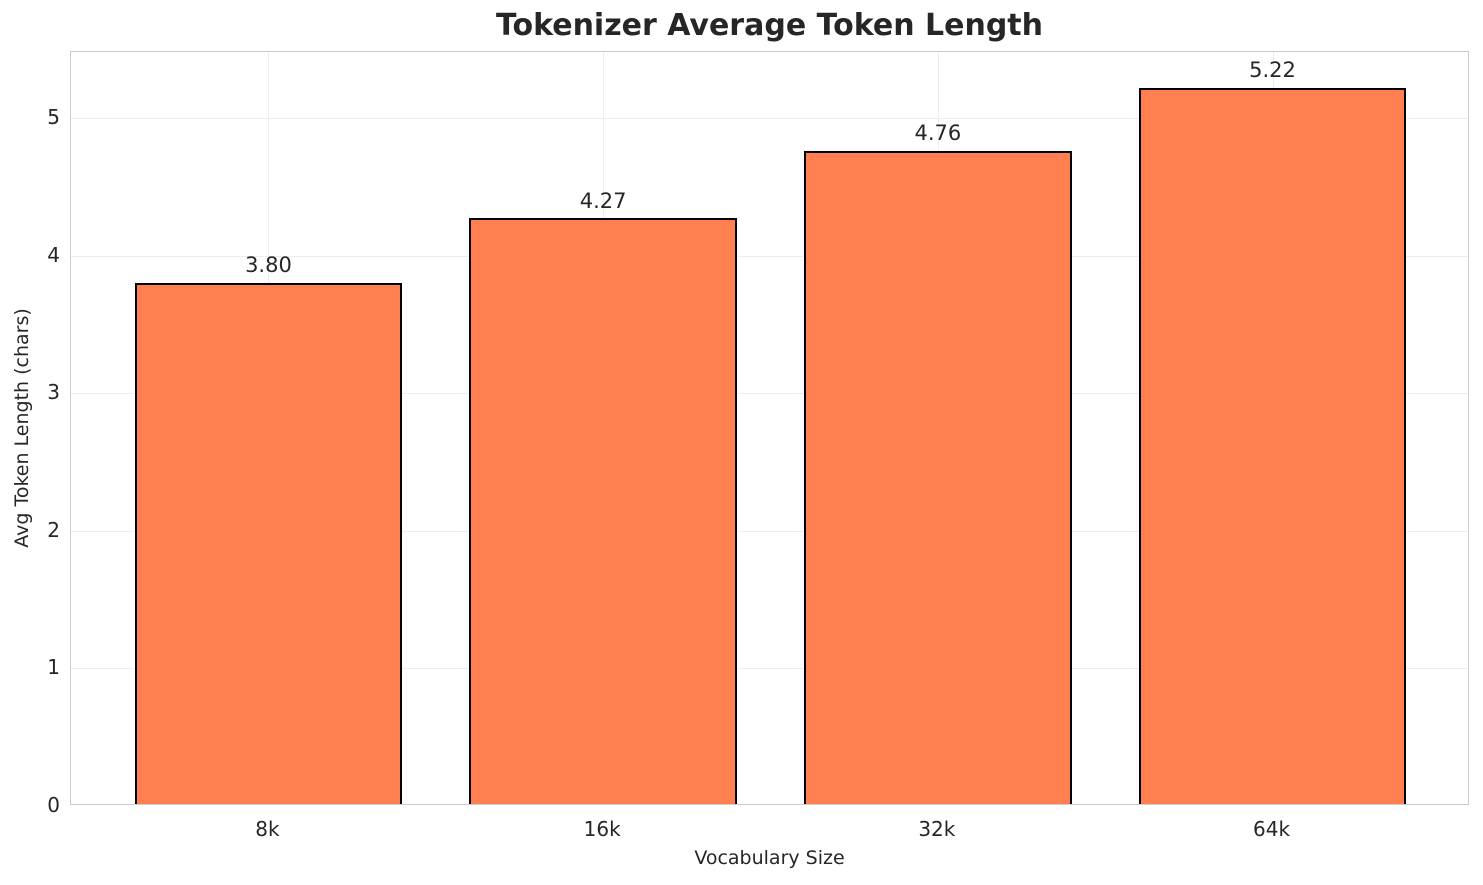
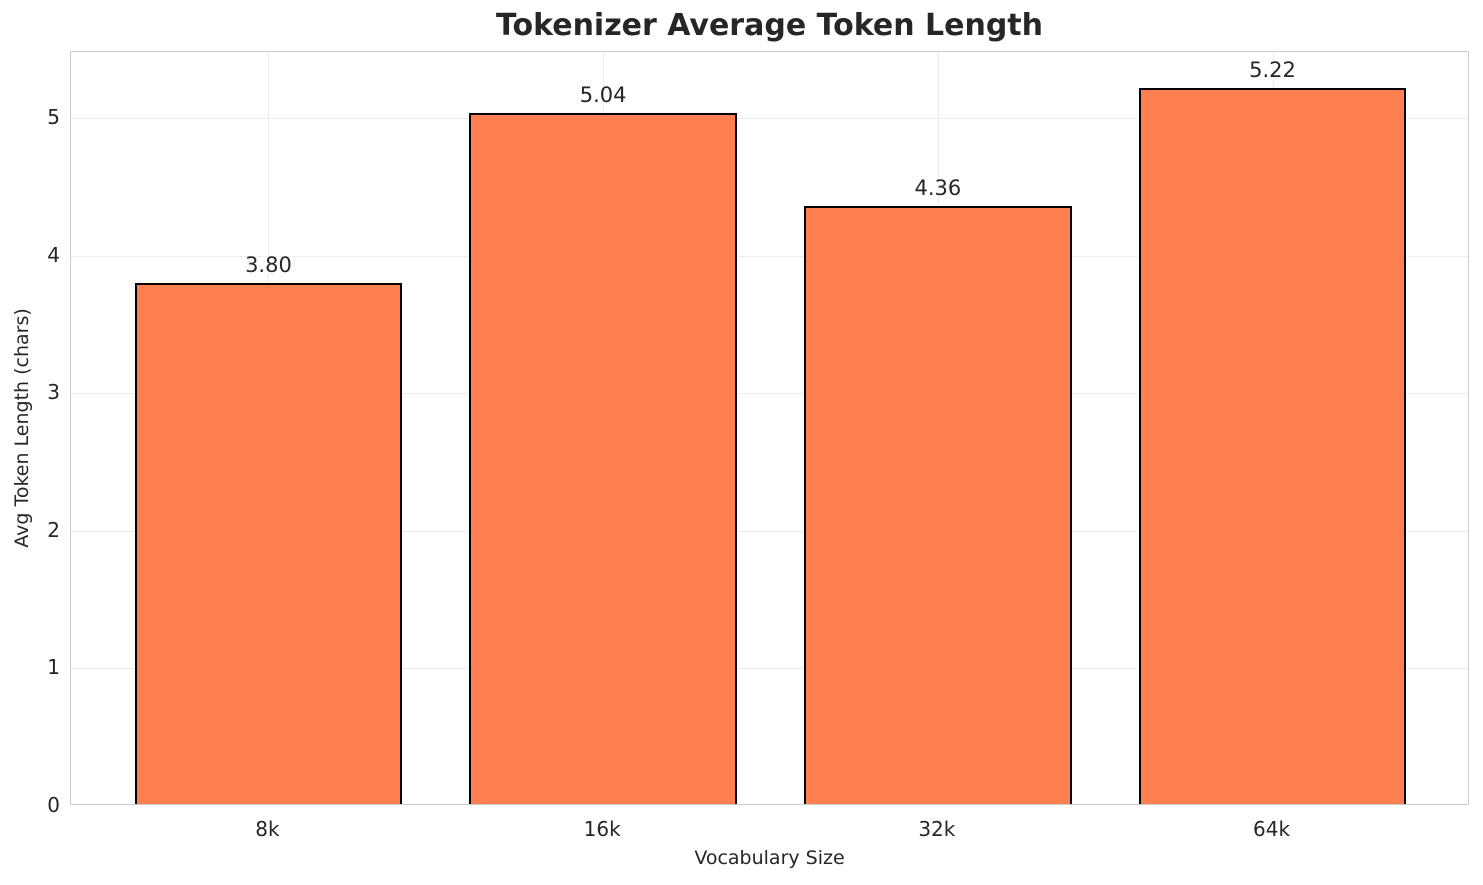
16k: 4.27 -> 5.04
32k: 4.76 -> 4.36
